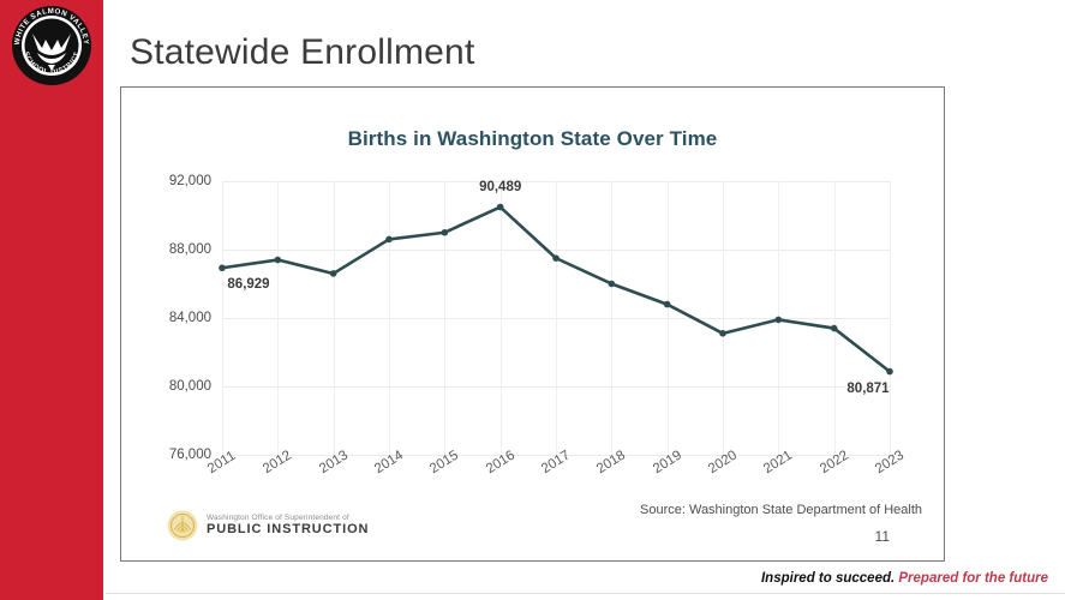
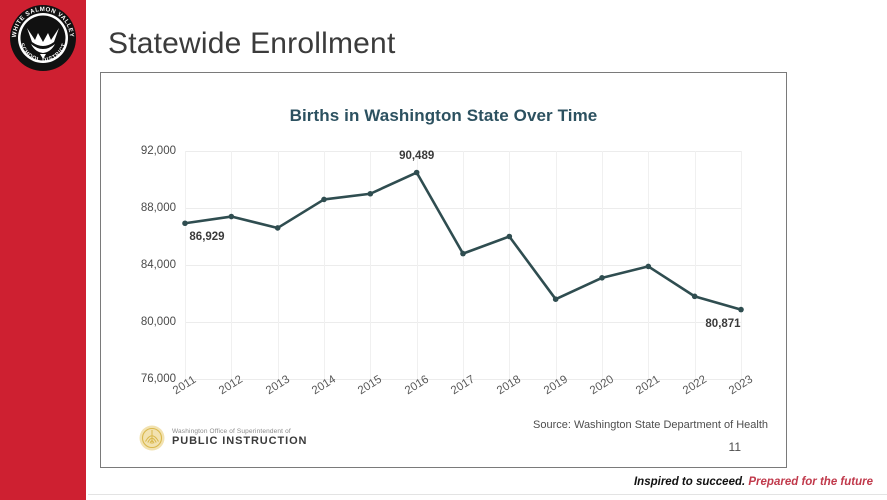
2017: 87500 -> 84800
2019: 84800 -> 81600
2022: 83400 -> 81800
